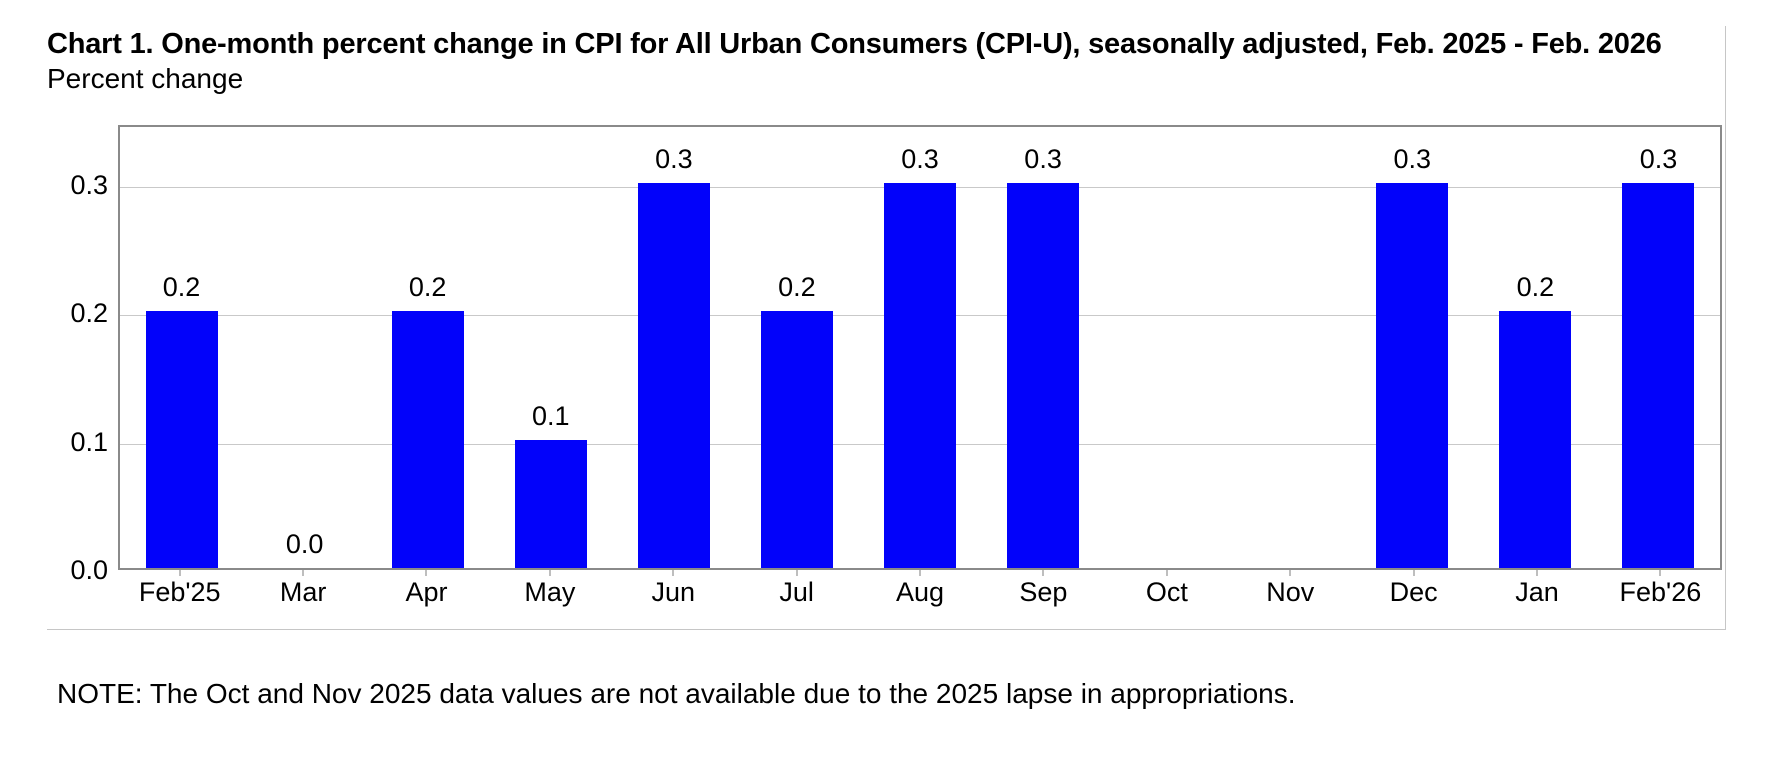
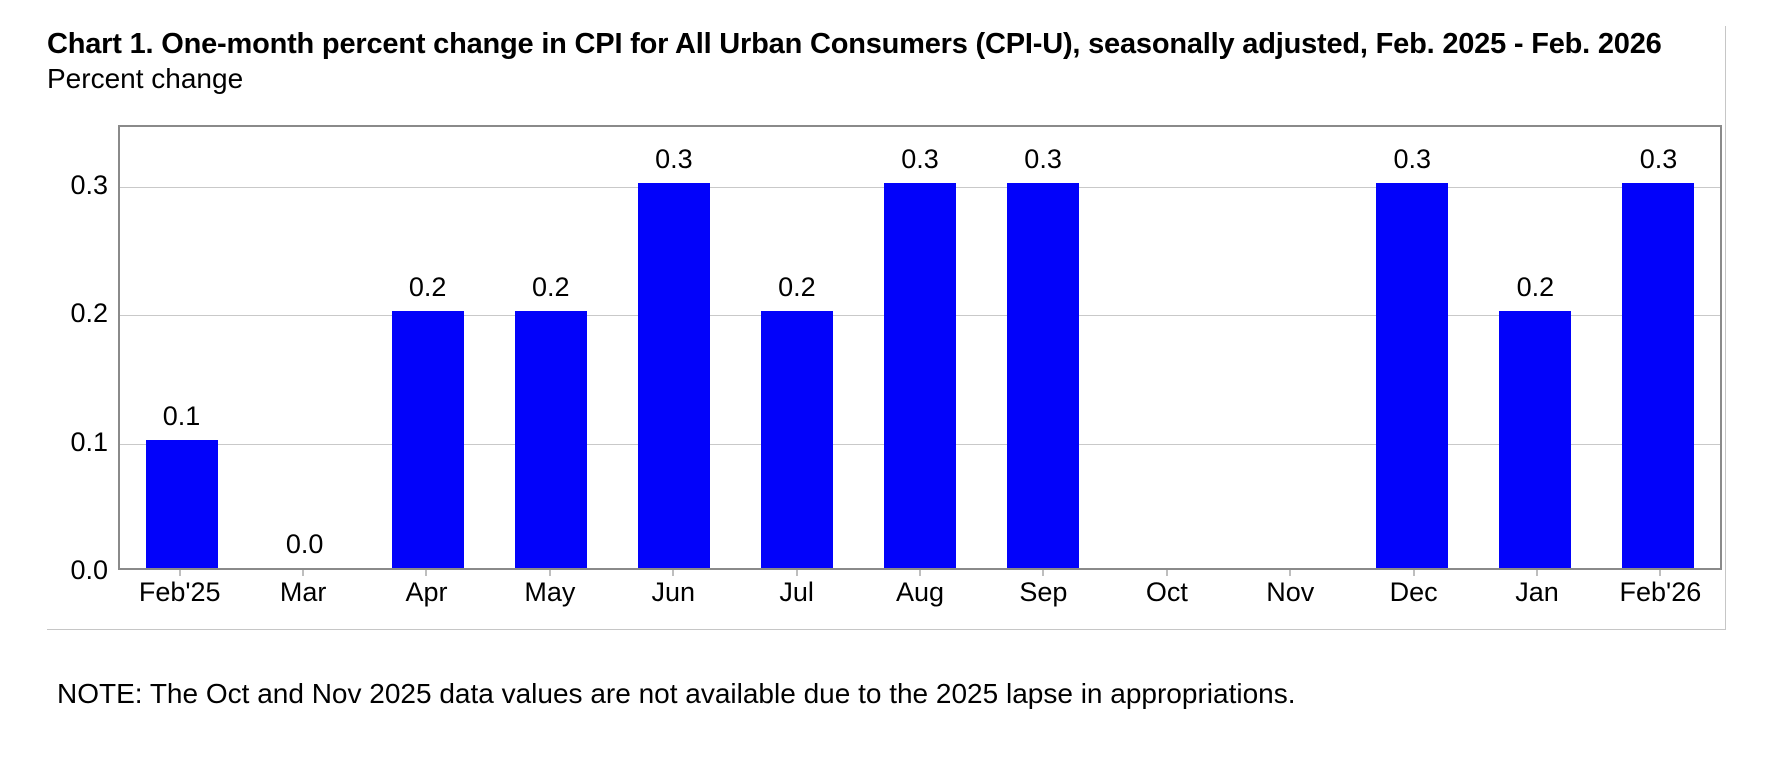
Feb'25: 0.2 -> 0.1
May: 0.1 -> 0.2
